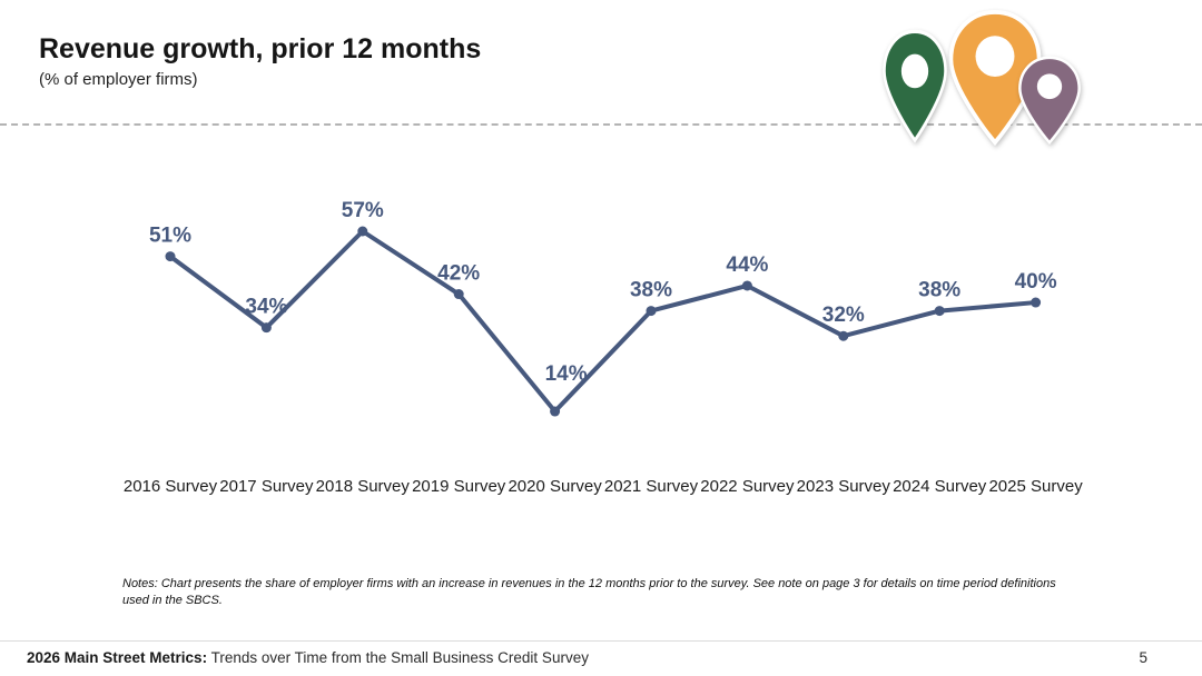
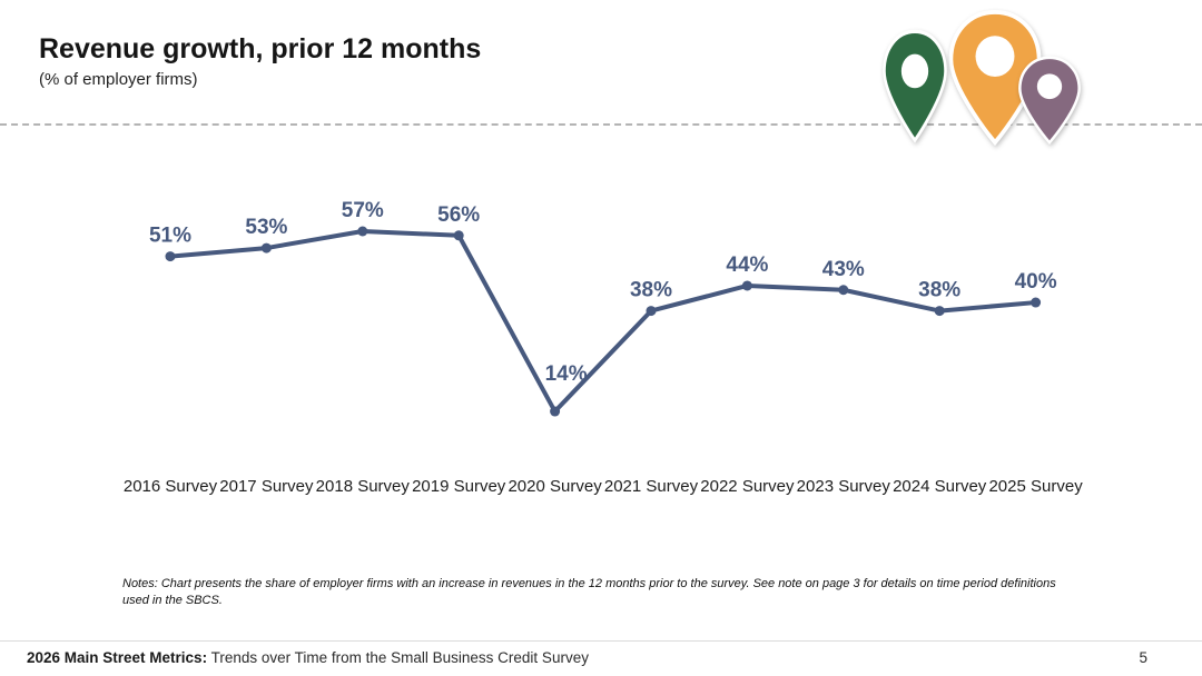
2017 Survey: 34% -> 53%
2019 Survey: 42% -> 56%
2023 Survey: 32% -> 43%
